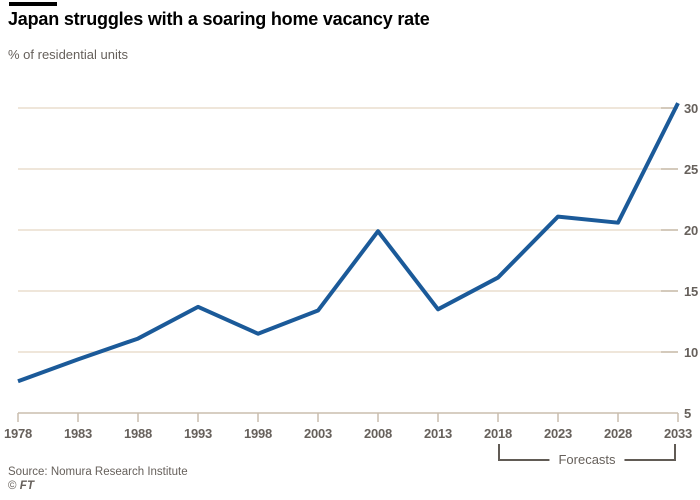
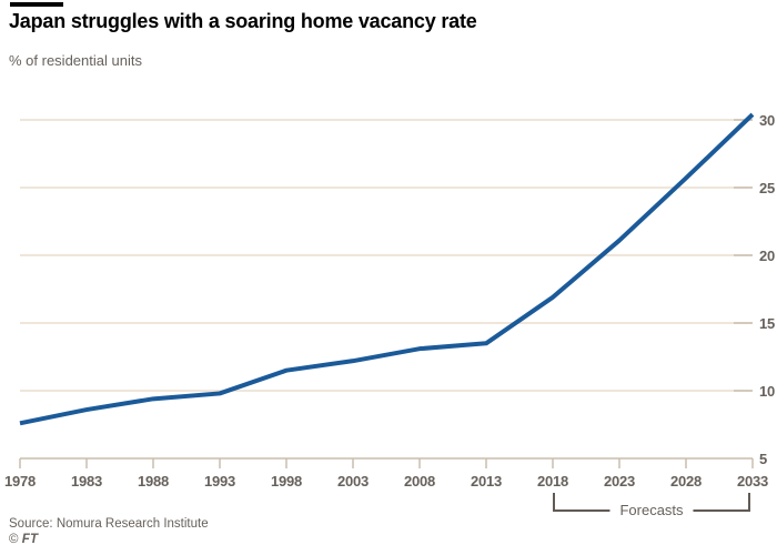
1983: 9.4 -> 8.6
1988: 11.1 -> 9.4
1993: 13.7 -> 9.8
2003: 13.4 -> 12.2
2008: 19.9 -> 13.1
2018: 16.1 -> 16.9
2028: 20.6 -> 25.7
